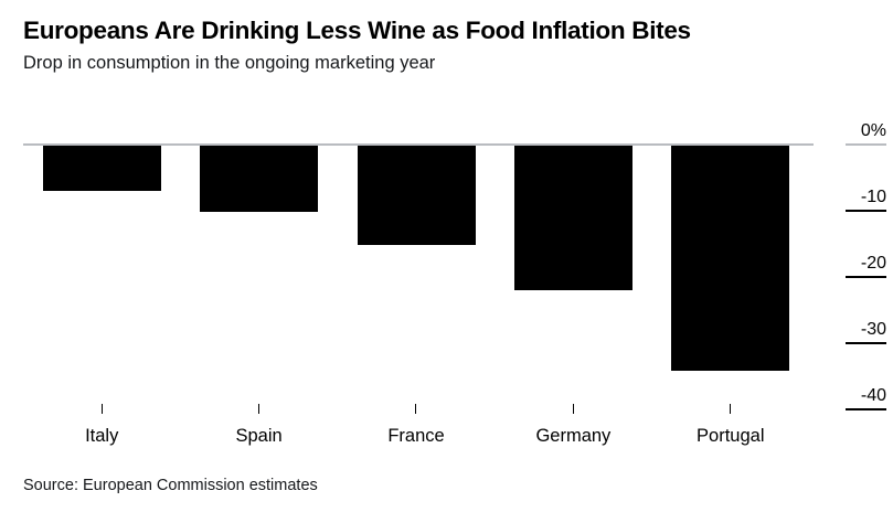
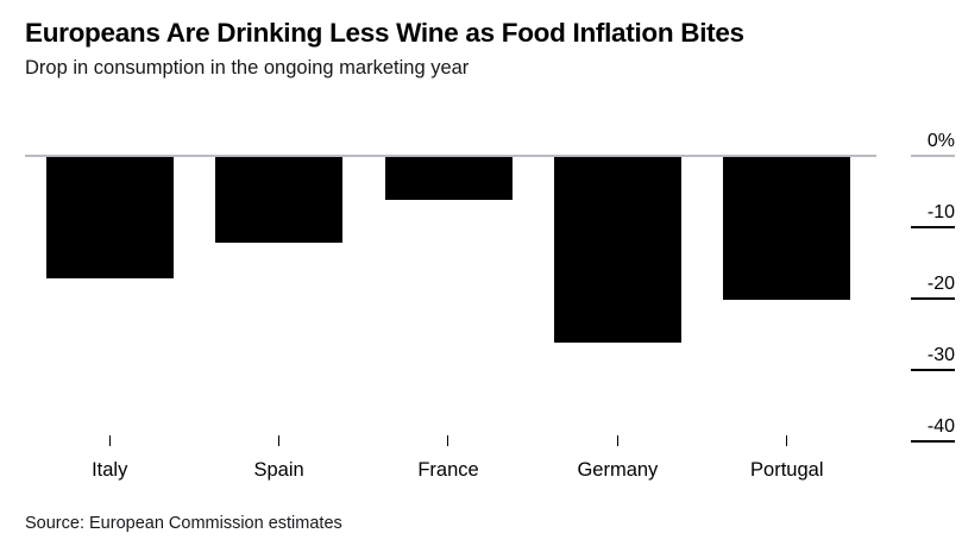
Italy: -7% -> -17%
Spain: -10% -> -12%
France: -15% -> -6%
Germany: -22% -> -26%
Portugal: -34% -> -20%
